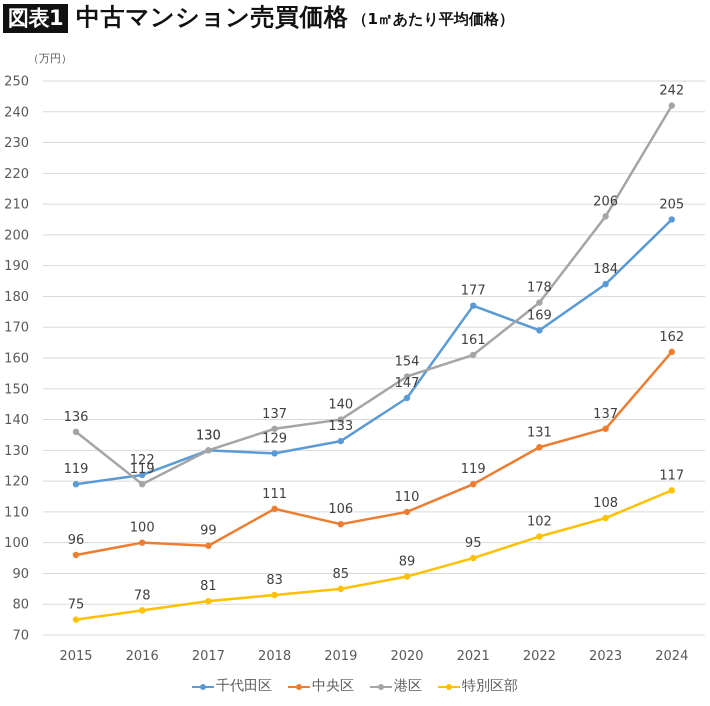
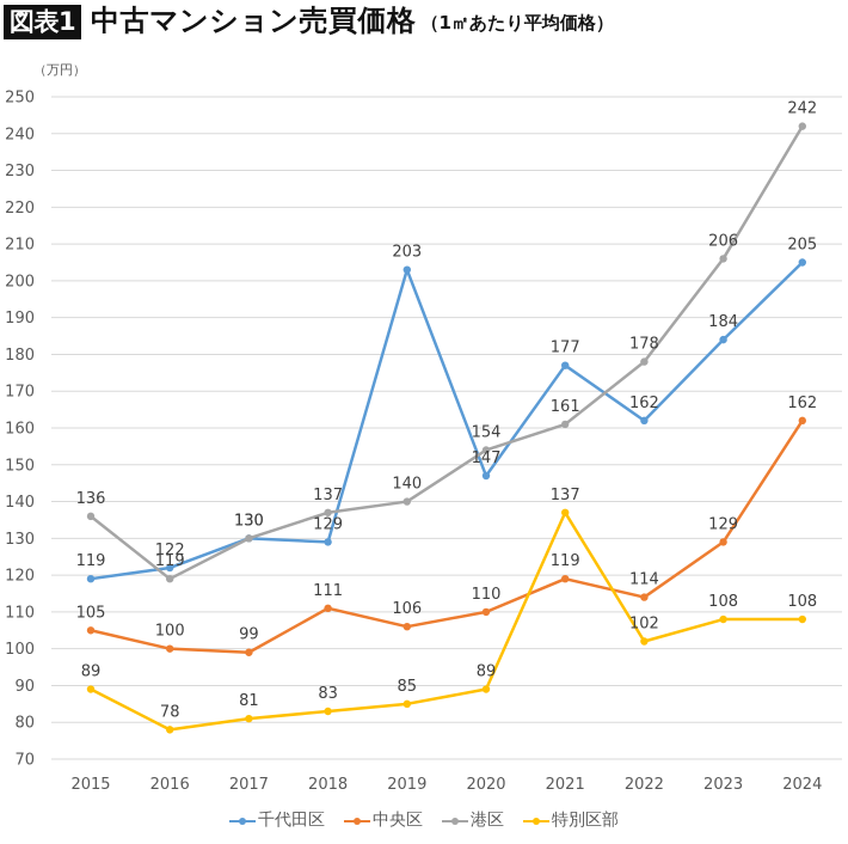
中央区/2015: 96 -> 105
特別区部/2015: 75 -> 89
千代田区/2019: 133 -> 203
特別区部/2021: 95 -> 137
千代田区/2022: 169 -> 162
中央区/2022: 131 -> 114
中央区/2023: 137 -> 129
特別区部/2024: 117 -> 108
